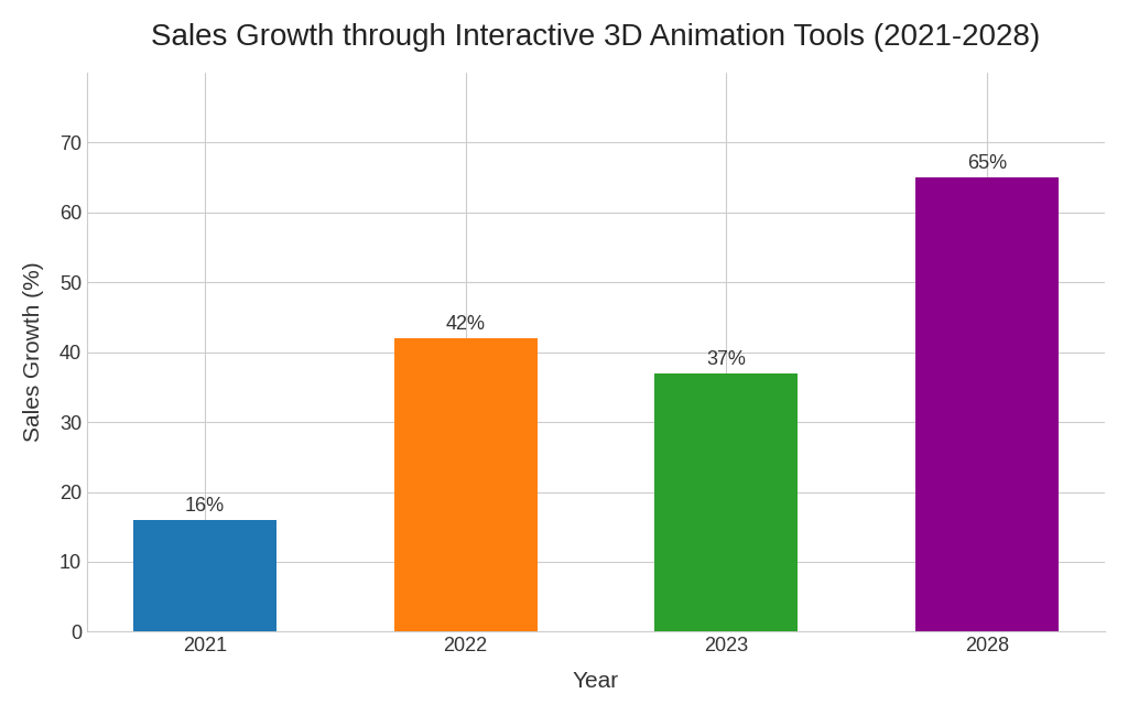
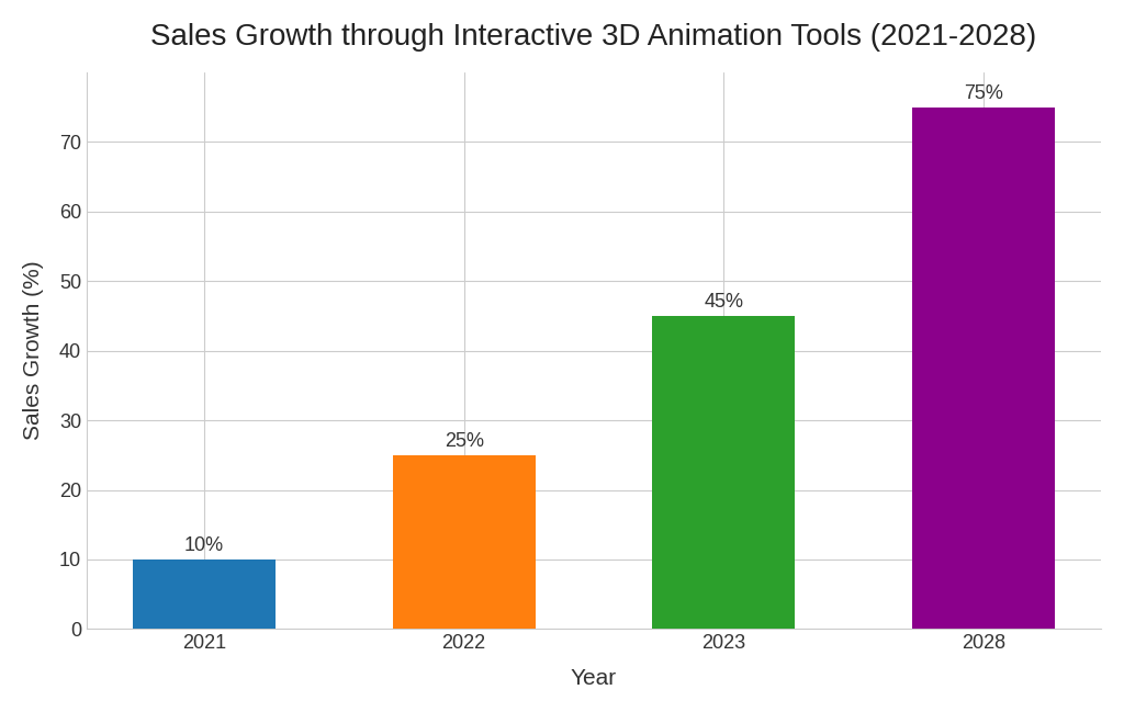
2021: 16% -> 10%
2022: 42% -> 25%
2023: 37% -> 45%
2028: 65% -> 75%
